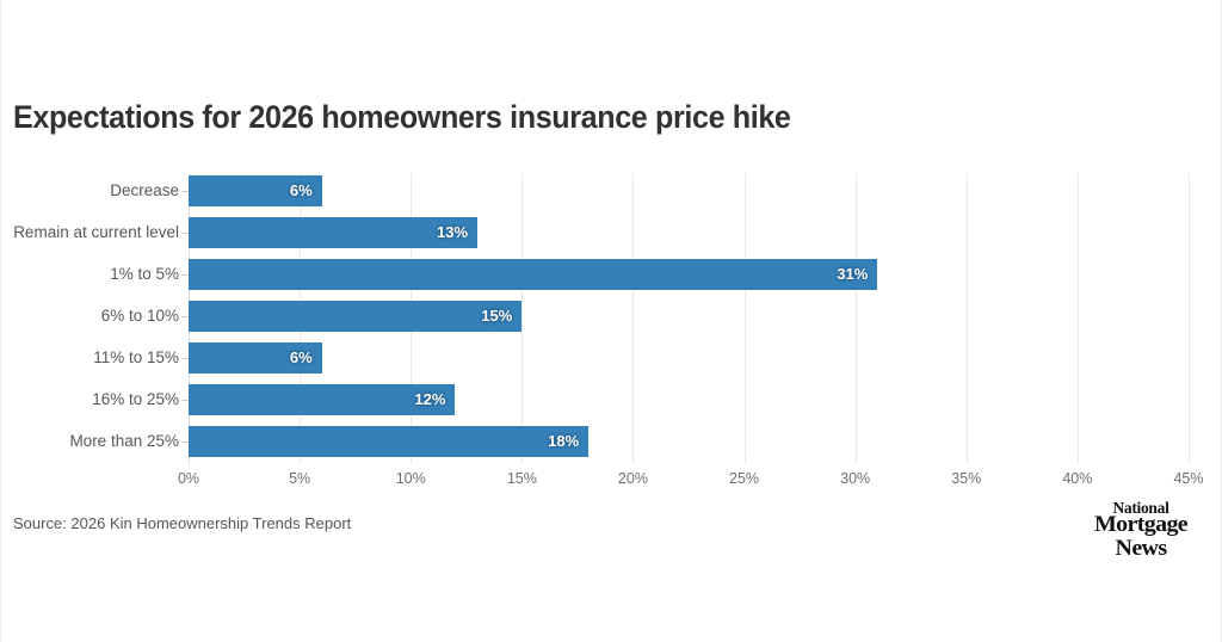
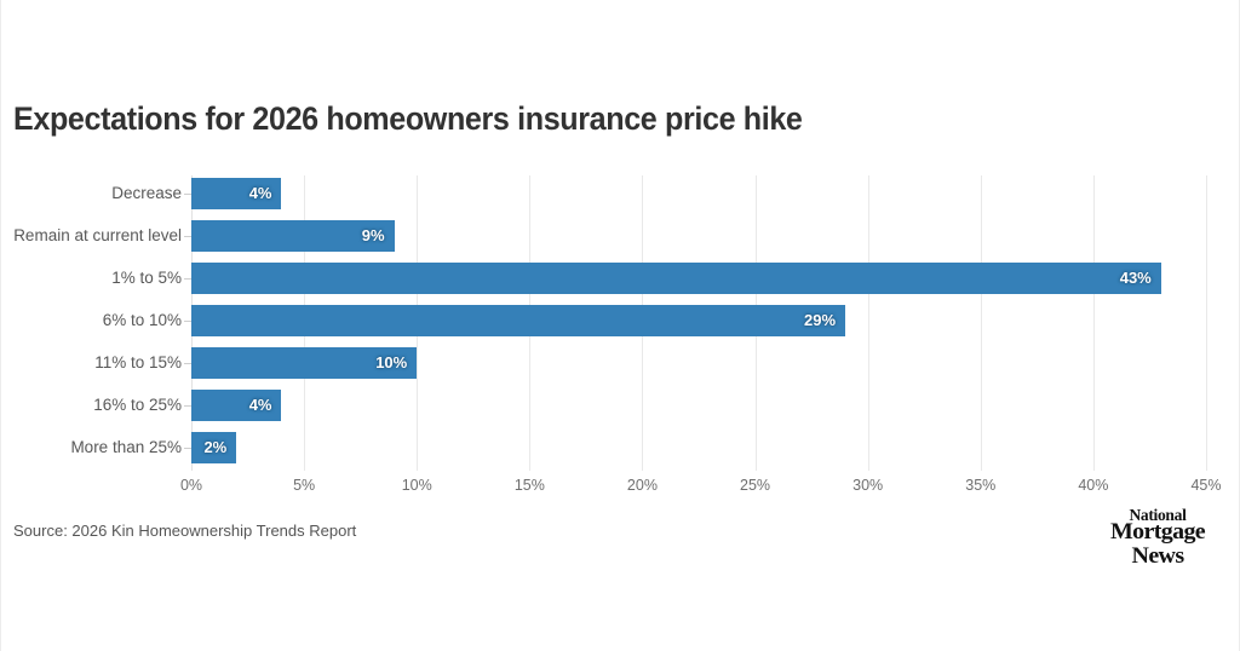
Decrease: 6% -> 4%
Remain at current level: 13% -> 9%
1% to 5%: 31% -> 43%
6% to 10%: 15% -> 29%
11% to 15%: 6% -> 10%
16% to 25%: 12% -> 4%
More than 25%: 18% -> 2%
